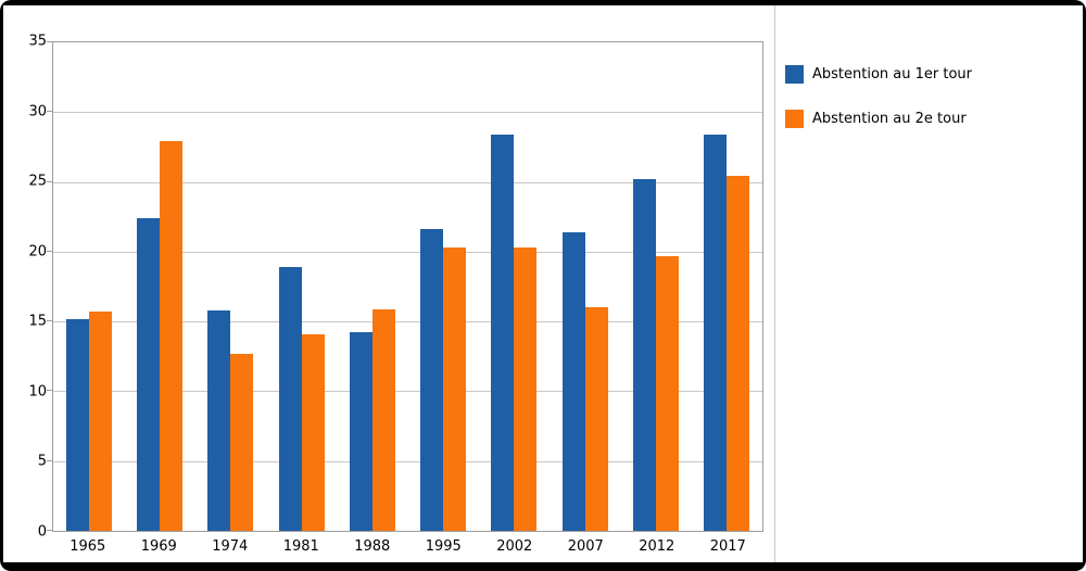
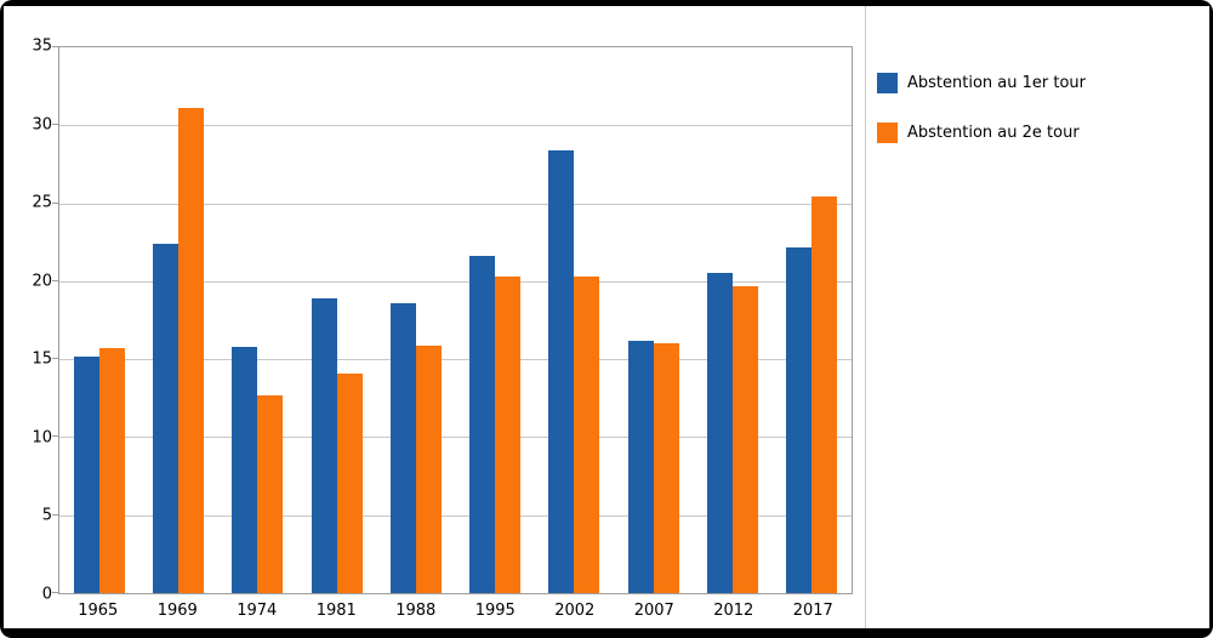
Abstention au 2e tour/1969: 27.9 -> 31.1
Abstention au 1er tour/1988: 14.2 -> 18.6
Abstention au 1er tour/2007: 21.4 -> 16.2
Abstention au 1er tour/2012: 25.2 -> 20.5
Abstention au 1er tour/2017: 28.4 -> 22.2
